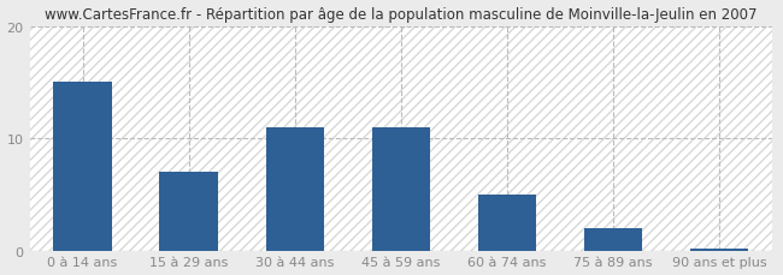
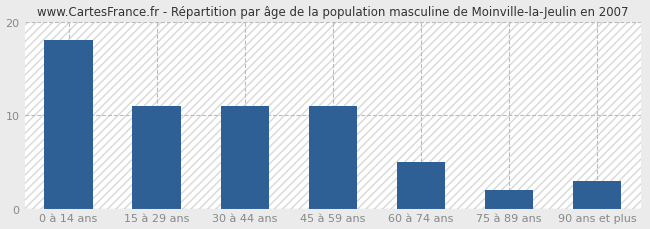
0 à 14 ans: 15.0 -> 18.0
15 à 29 ans: 7.0 -> 11.0
90 ans et plus: 0.2 -> 3.0
